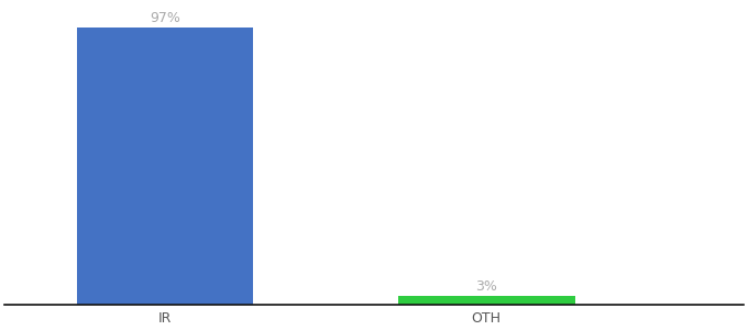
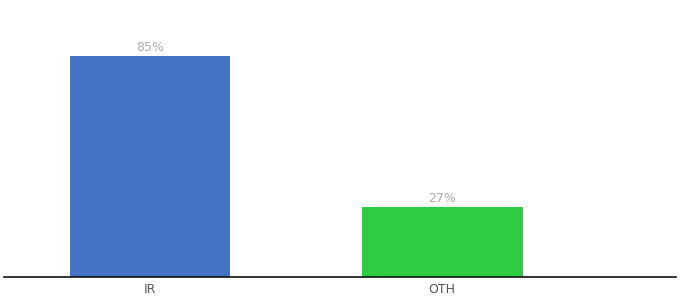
IR: 97% -> 85%
OTH: 3% -> 27%
